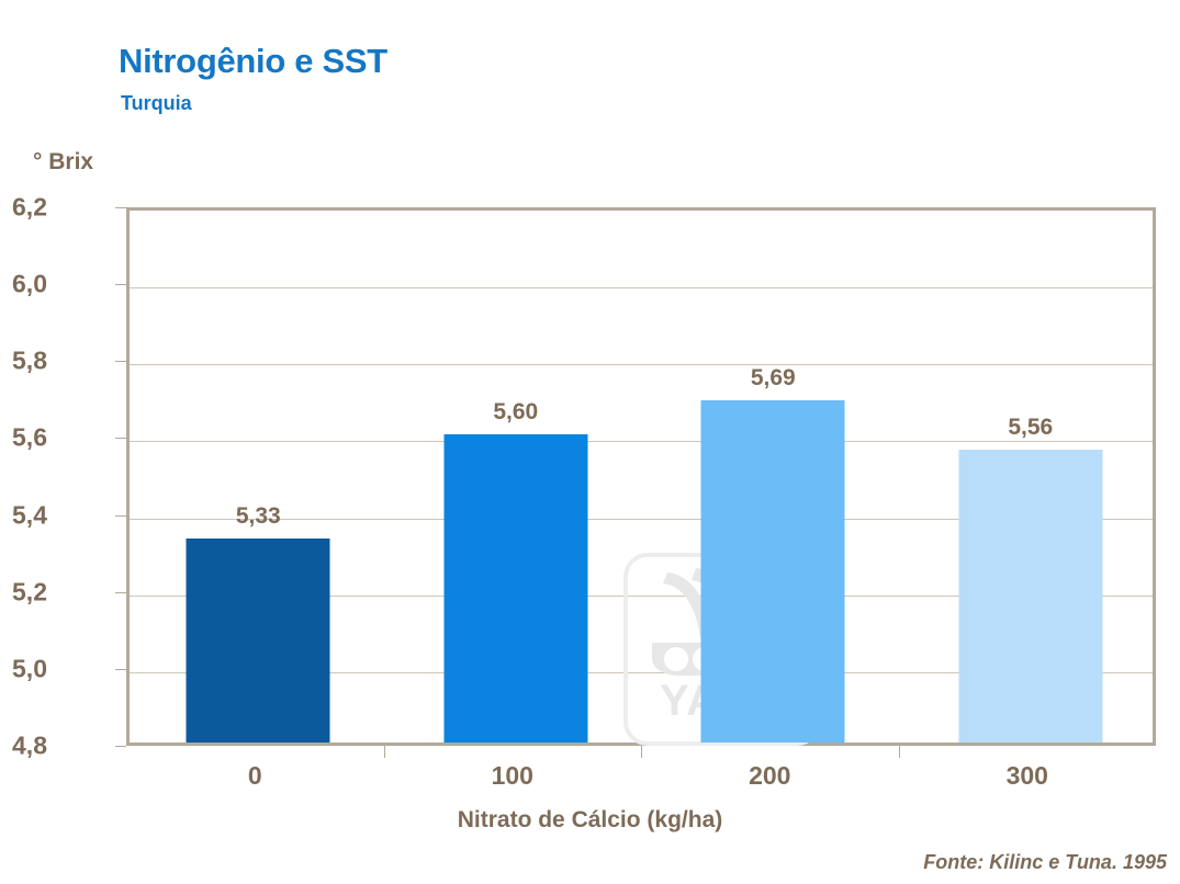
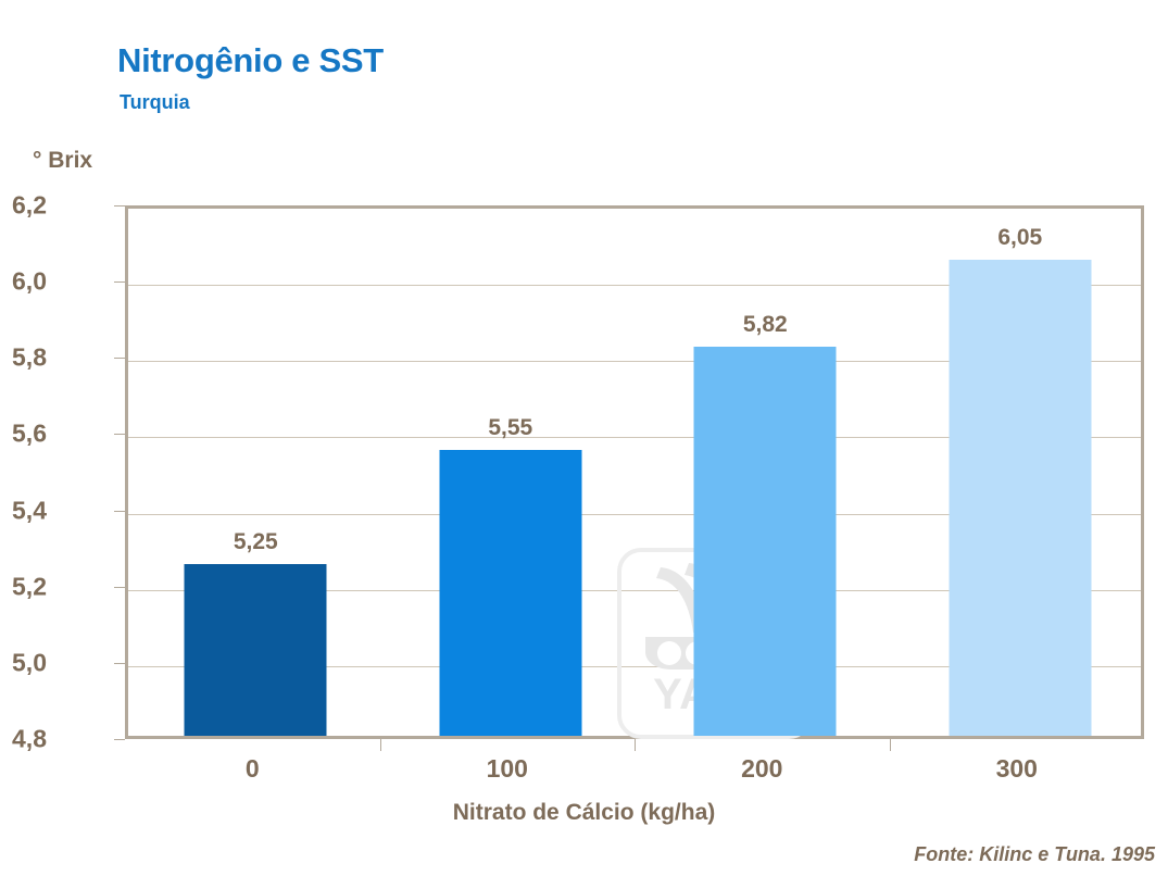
0: 5,33 -> 5,25
100: 5,60 -> 5,55
200: 5,69 -> 5,82
300: 5,56 -> 6,05
